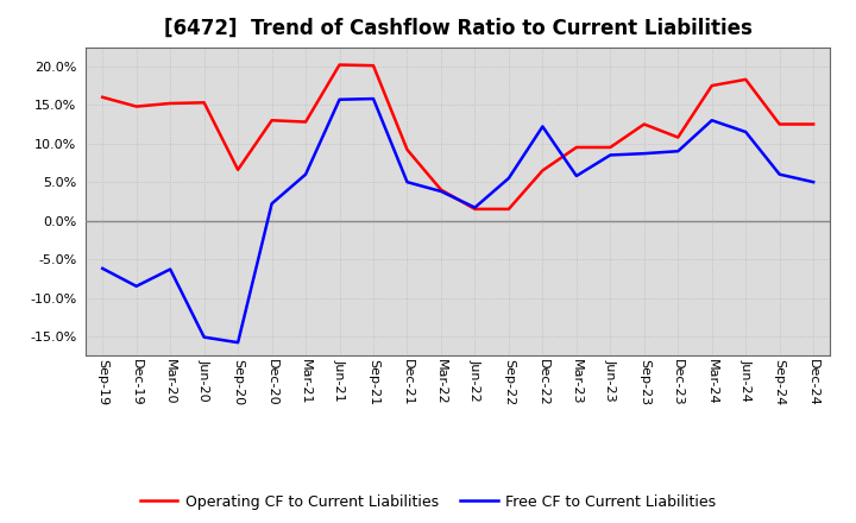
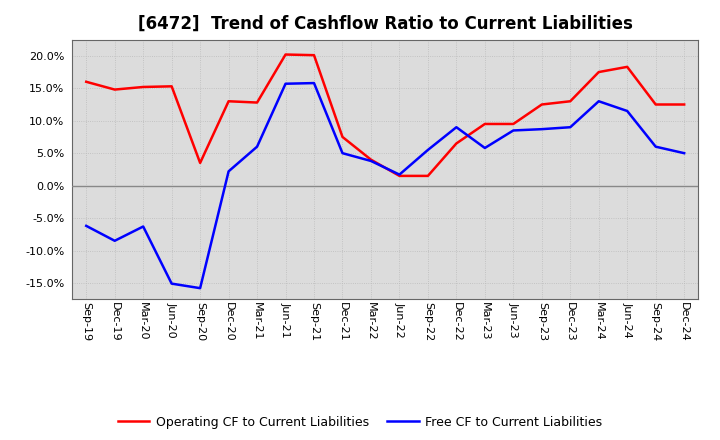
Operating CF to Current Liabilities/Sep-20: 6.6% -> 3.5%
Operating CF to Current Liabilities/Dec-21: 9.2% -> 7.5%
Free CF to Current Liabilities/Dec-22: 12.2% -> 9.0%
Operating CF to Current Liabilities/Dec-23: 10.8% -> 13.0%
